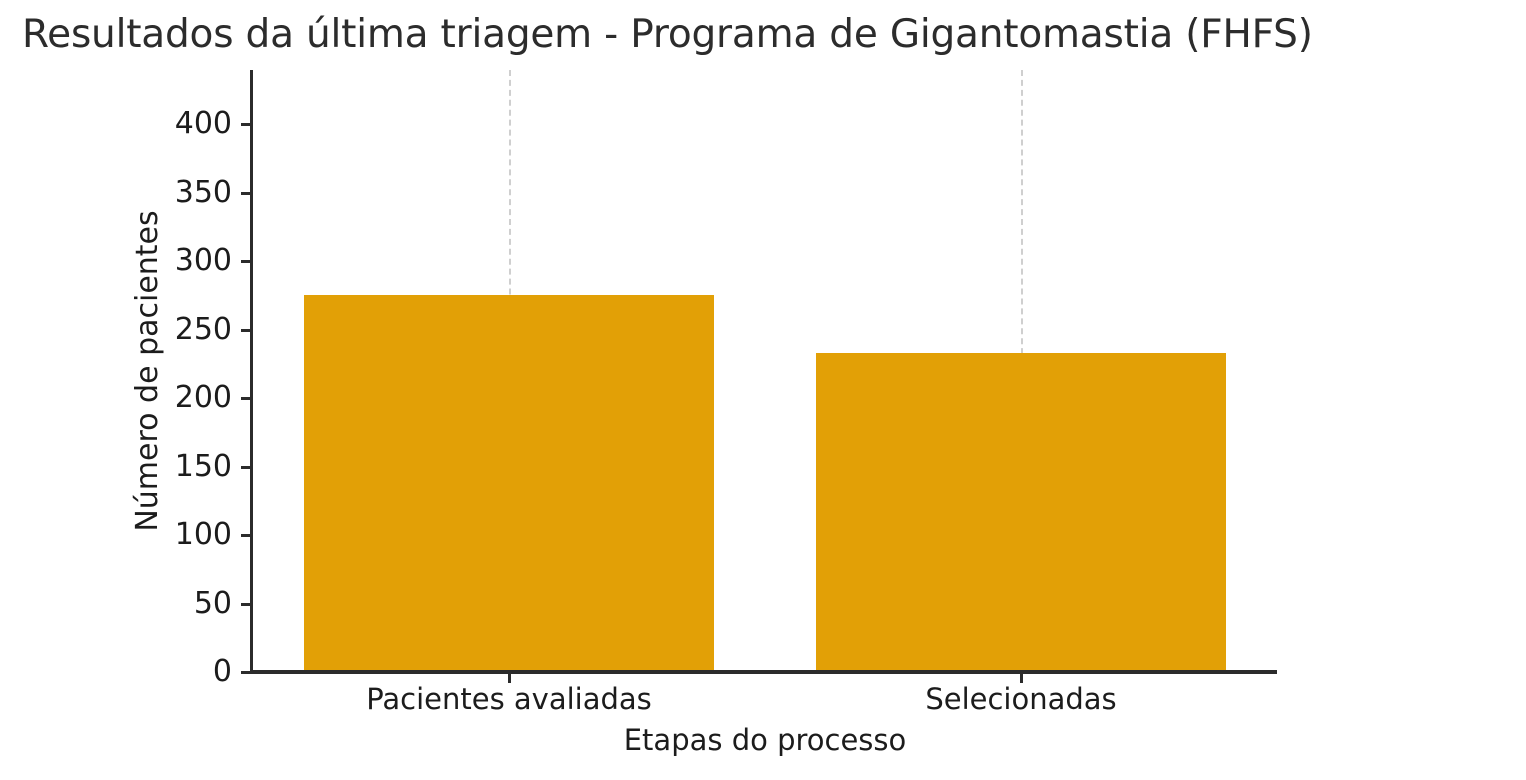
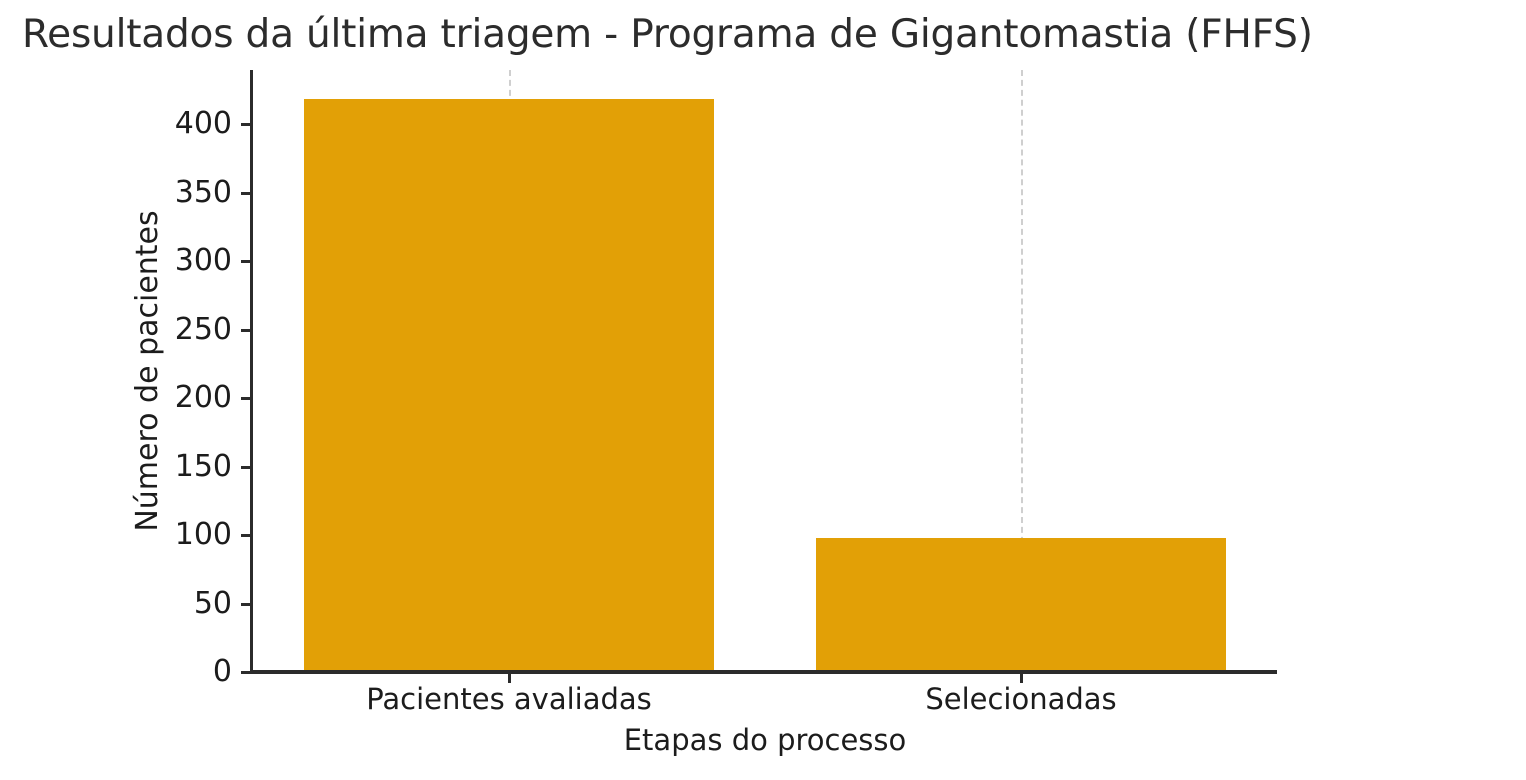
Pacientes avaliadas: 275 -> 418
Selecionadas: 233 -> 98
